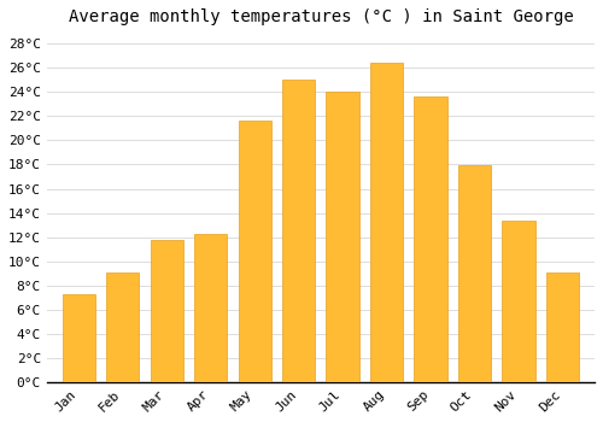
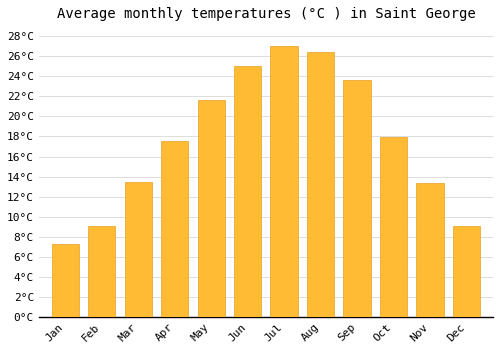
Mar: 11.8°C -> 13.5°C
Apr: 12.3°C -> 17.5°C
Jul: 24.0°C -> 27.0°C
